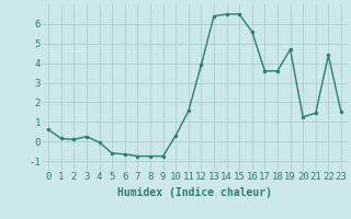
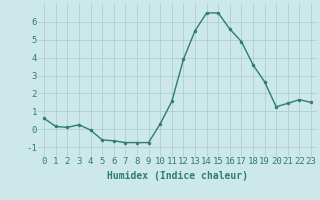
13: 6.4 -> 5.5
17: 3.6 -> 4.9
19: 4.7 -> 2.6
22: 4.4 -> 1.6
